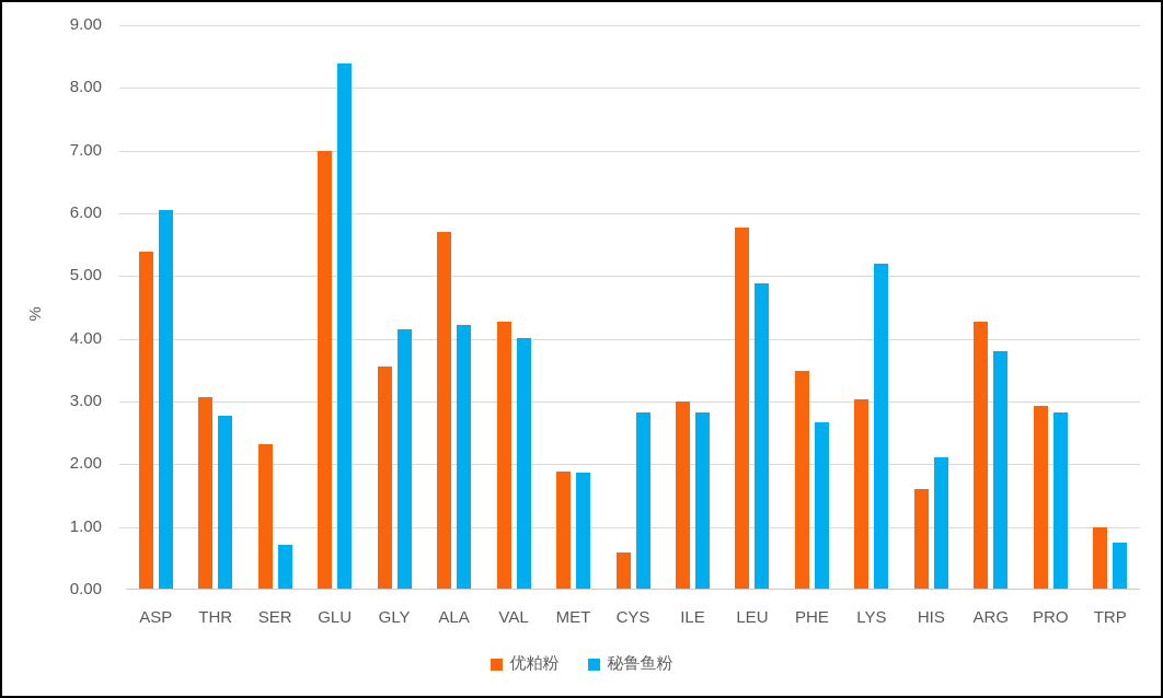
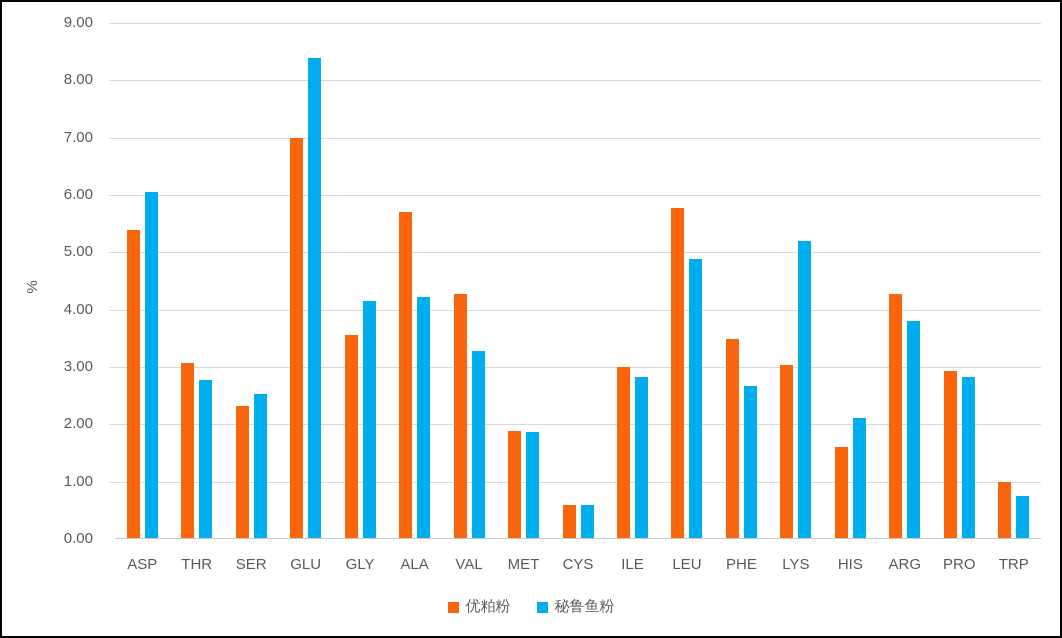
秘鲁鱼粉/SER: 0.7 -> 2.5
秘鲁鱼粉/VAL: 4.0 -> 3.3
秘鲁鱼粉/CYS: 2.8 -> 0.6
